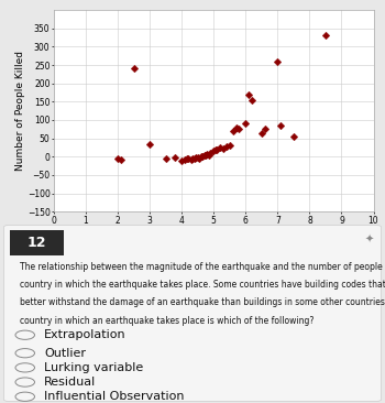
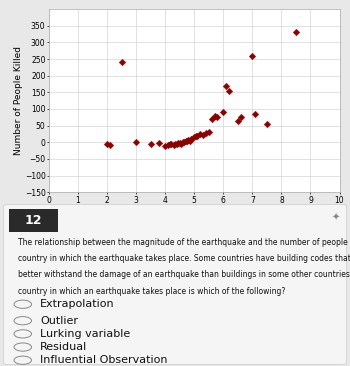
3: 35 -> 2
